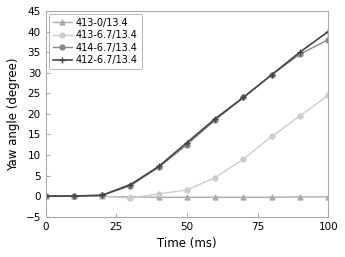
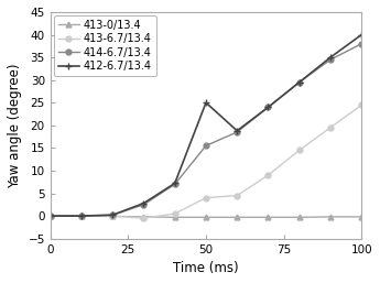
413-6.7/13.4/50: 1.5 -> 4.0
414-6.7/13.4/50: 12.5 -> 15.5
412-6.7/13.4/50: 13.0 -> 25.0
